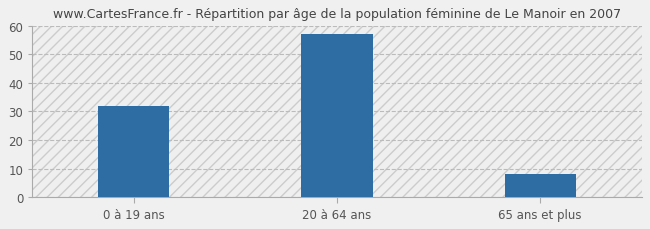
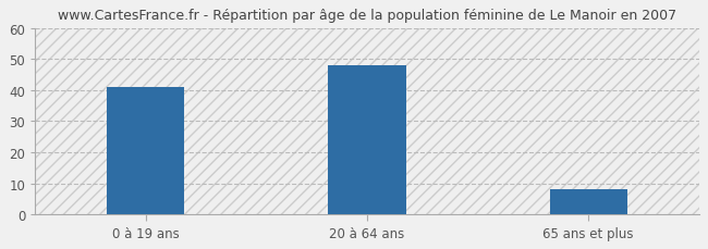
0 à 19 ans: 32 -> 41
20 à 64 ans: 57 -> 48
